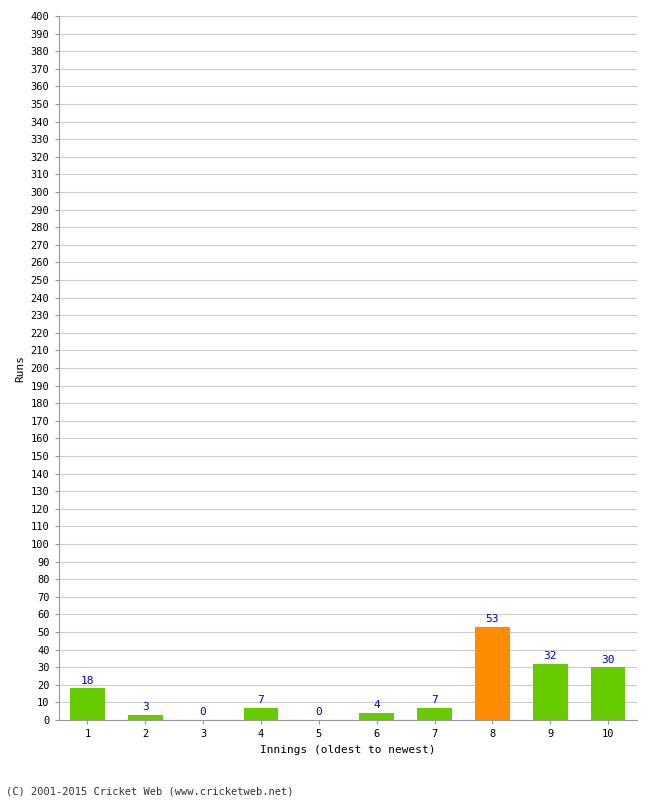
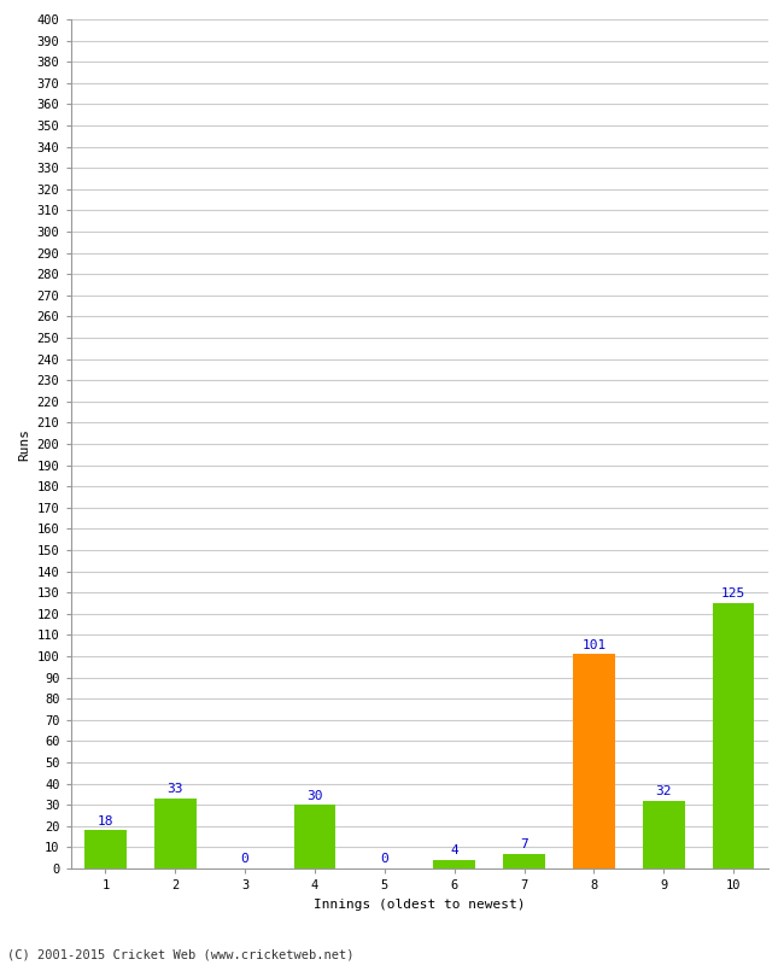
2: 3 -> 33
4: 7 -> 30
8: 53 -> 101
10: 30 -> 125
